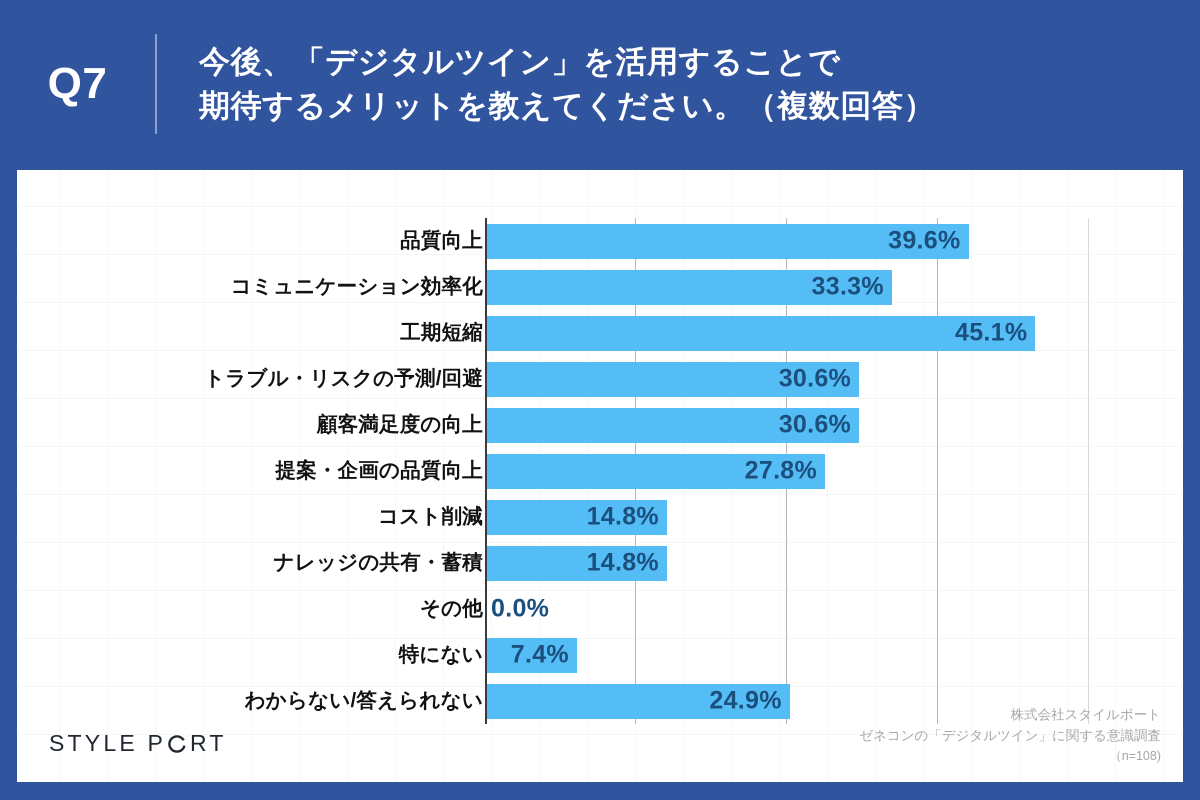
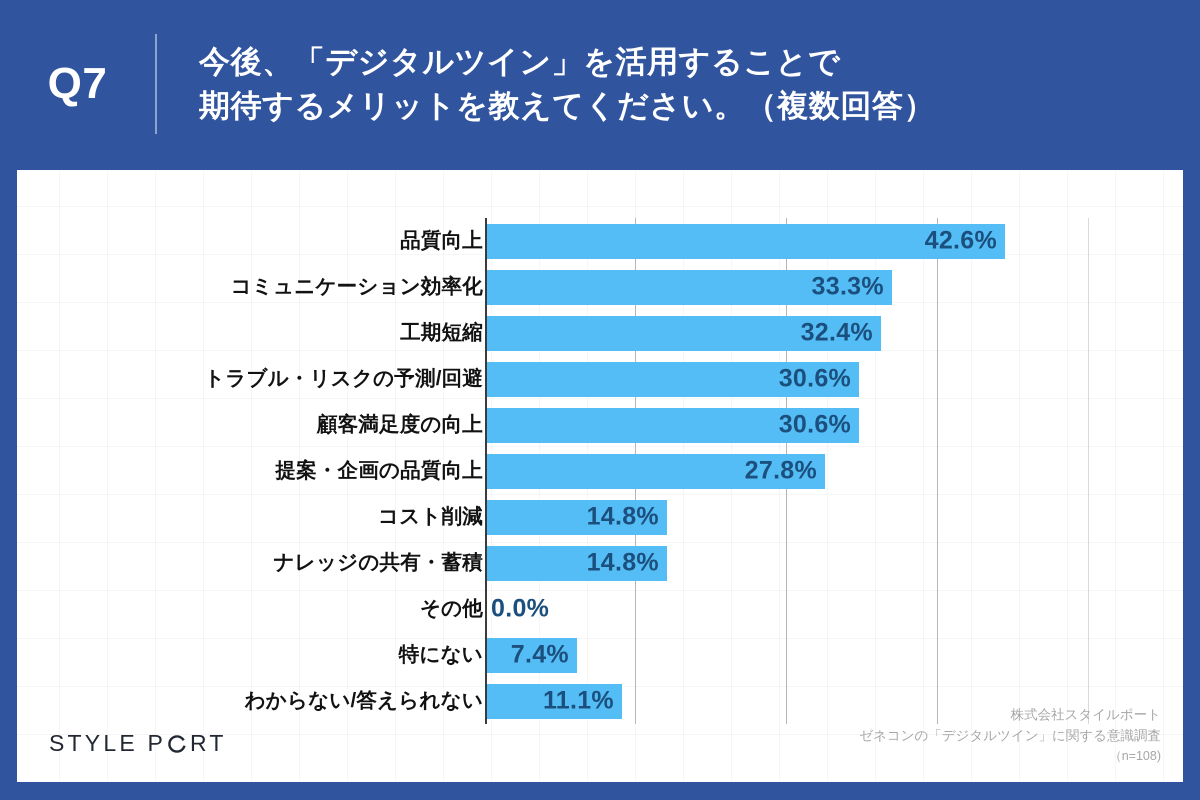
品質向上: 39.6% -> 42.6%
工期短縮: 45.1% -> 32.4%
わからない/答えられない: 24.9% -> 11.1%
